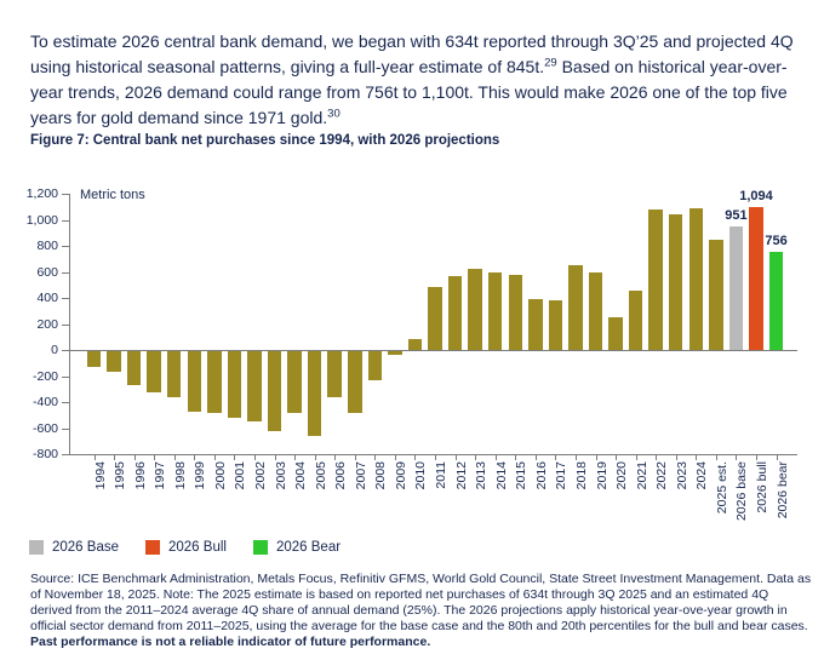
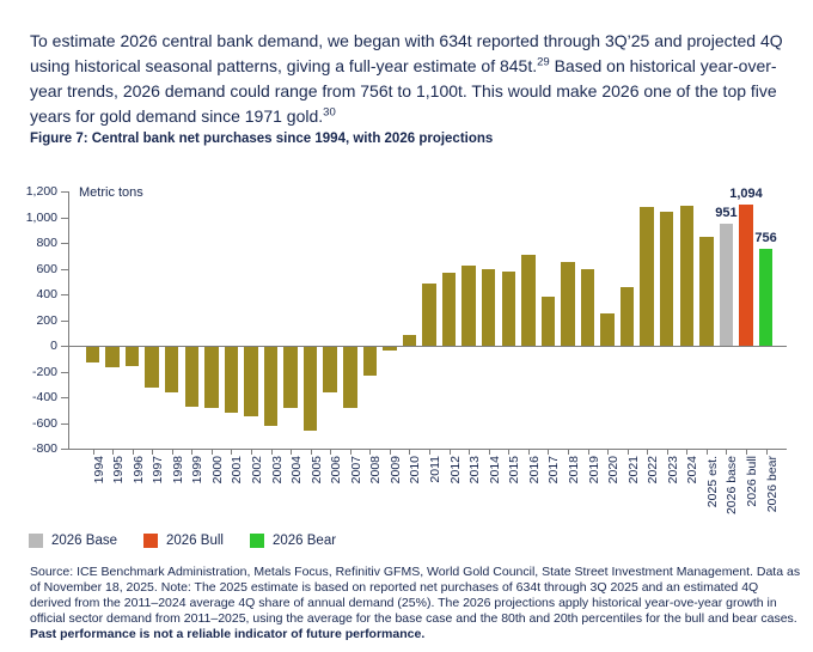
1996: -270 -> -160
2016: 390 -> 710
